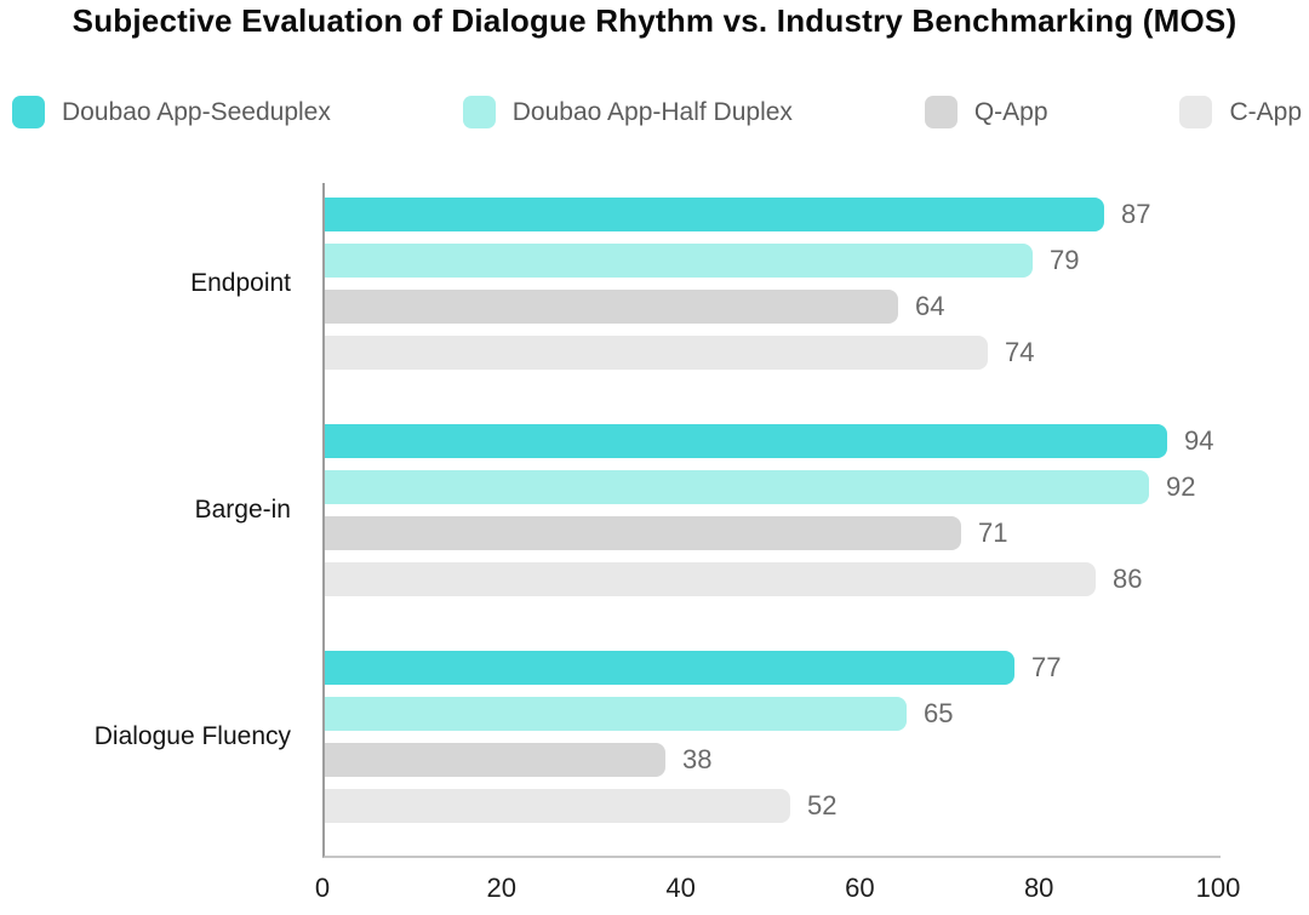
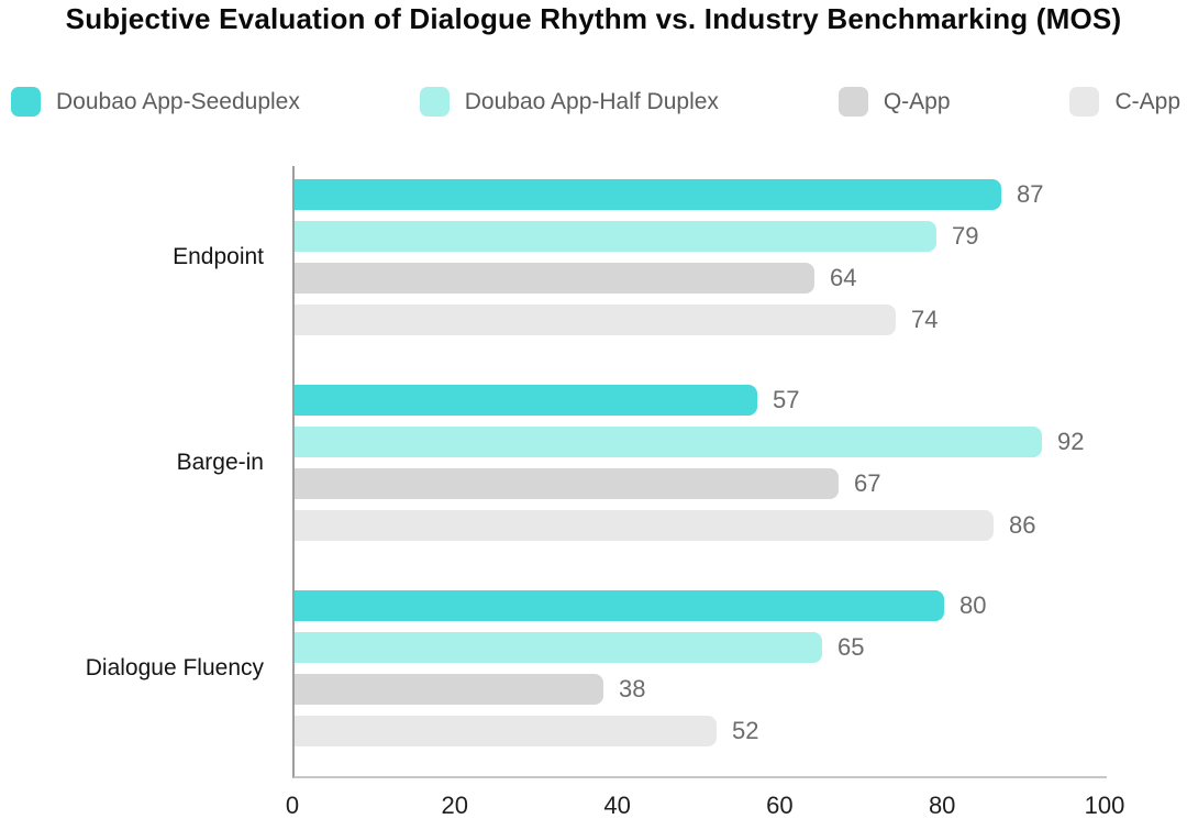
Doubao App-Seeduplex/Barge-in: 94 -> 57
Q-App/Barge-in: 71 -> 67
Doubao App-Seeduplex/Dialogue Fluency: 77 -> 80
